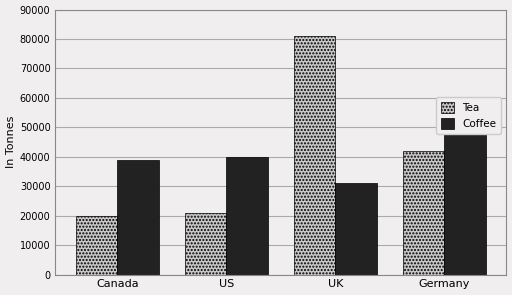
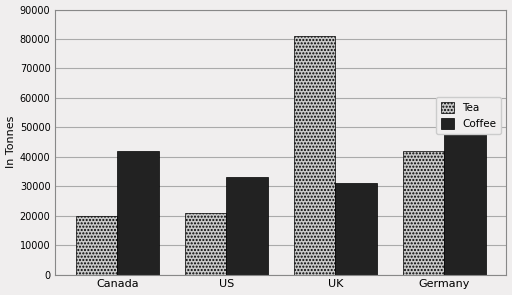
Coffee/Canada: 39000 -> 42000
Coffee/US: 40000 -> 33000
